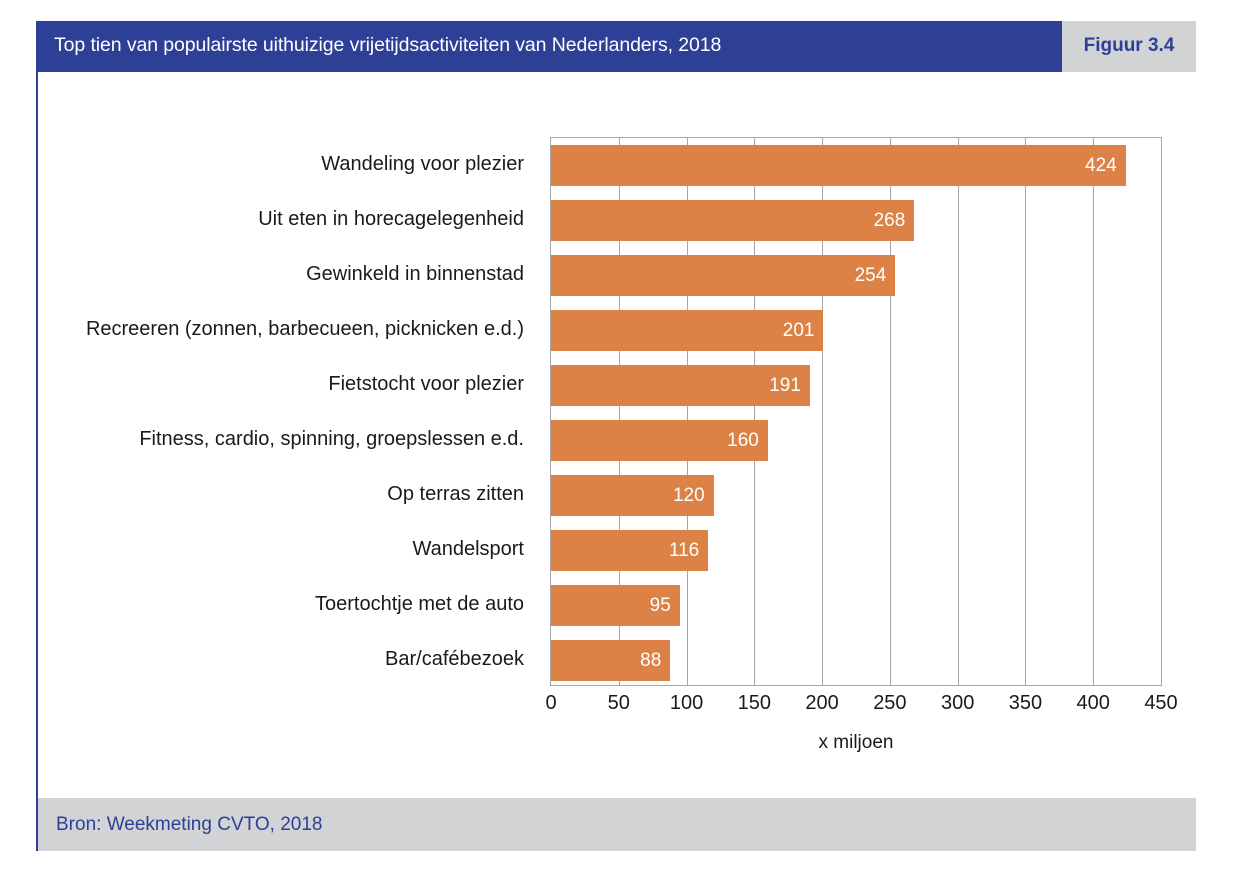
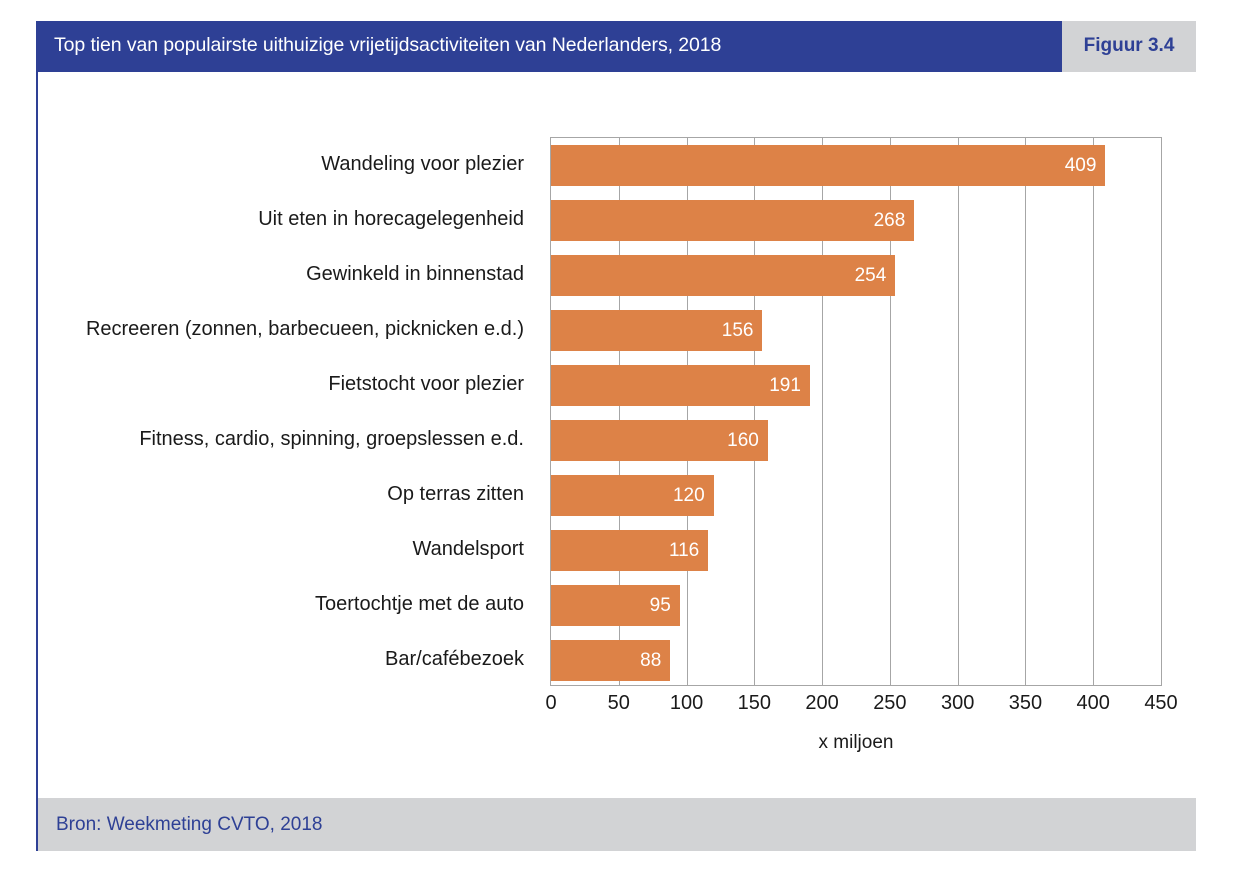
Wandeling voor plezier: 424 -> 409
Recreeren (zonnen, barbecueen, picknicken e.d.): 201 -> 156
